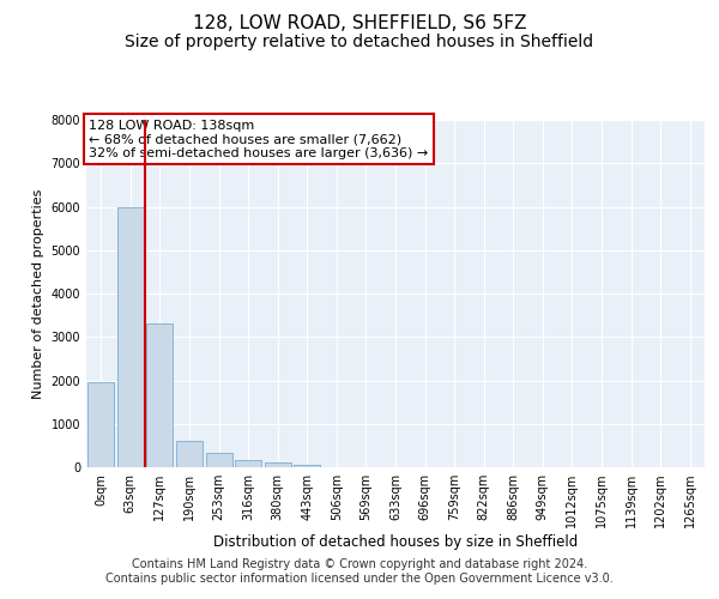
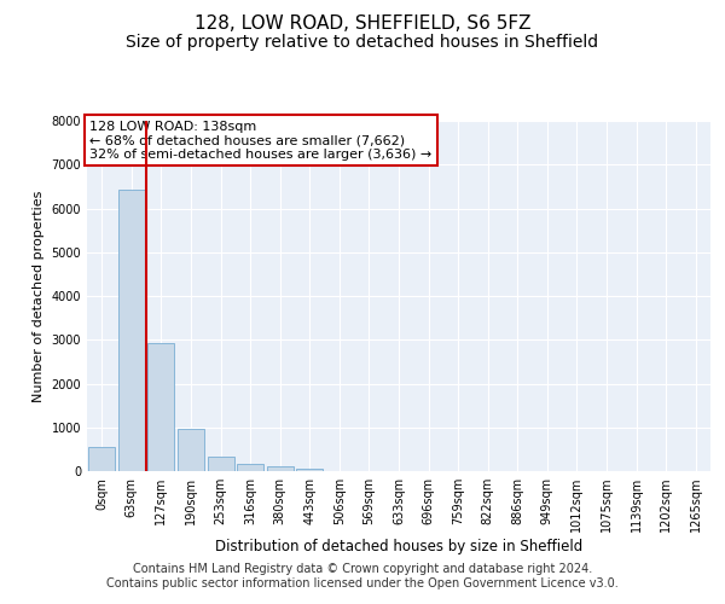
0sqm: 1950 -> 540
63sqm: 6000 -> 6420
127sqm: 3300 -> 2930
190sqm: 600 -> 960
